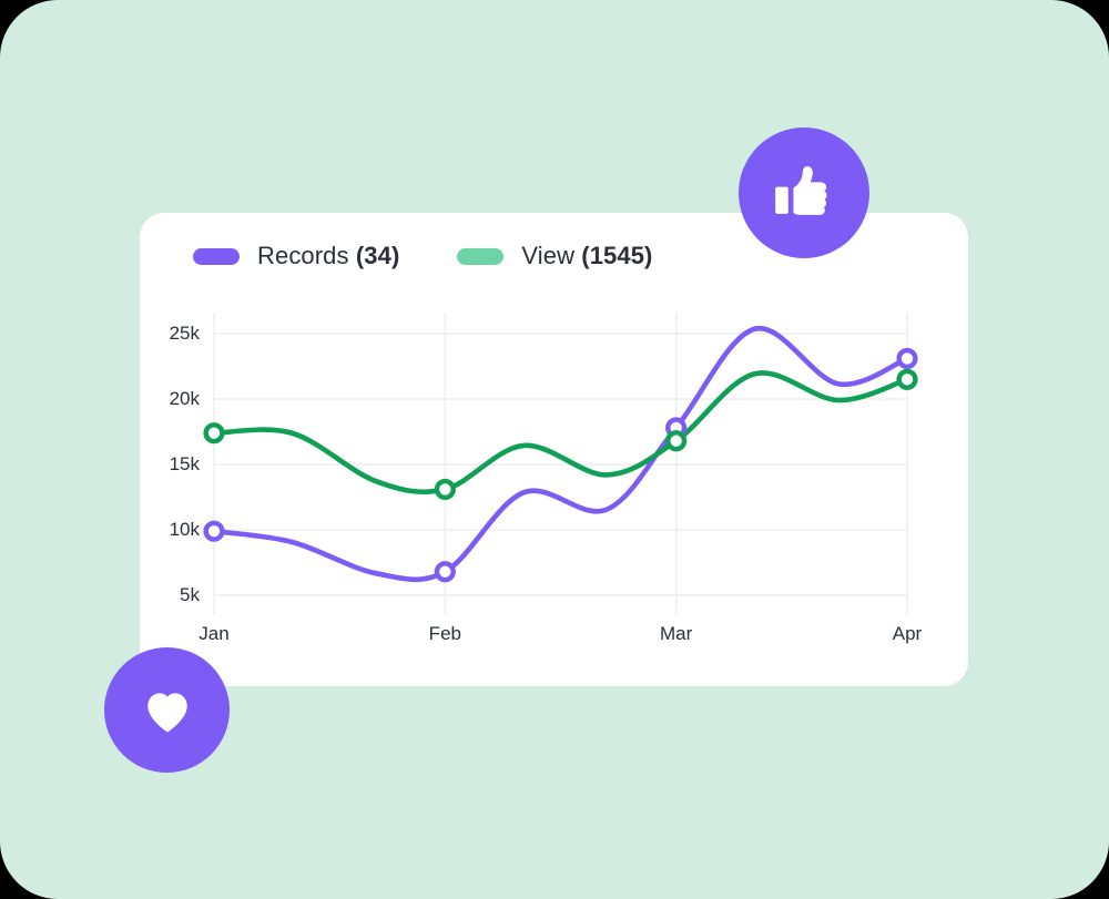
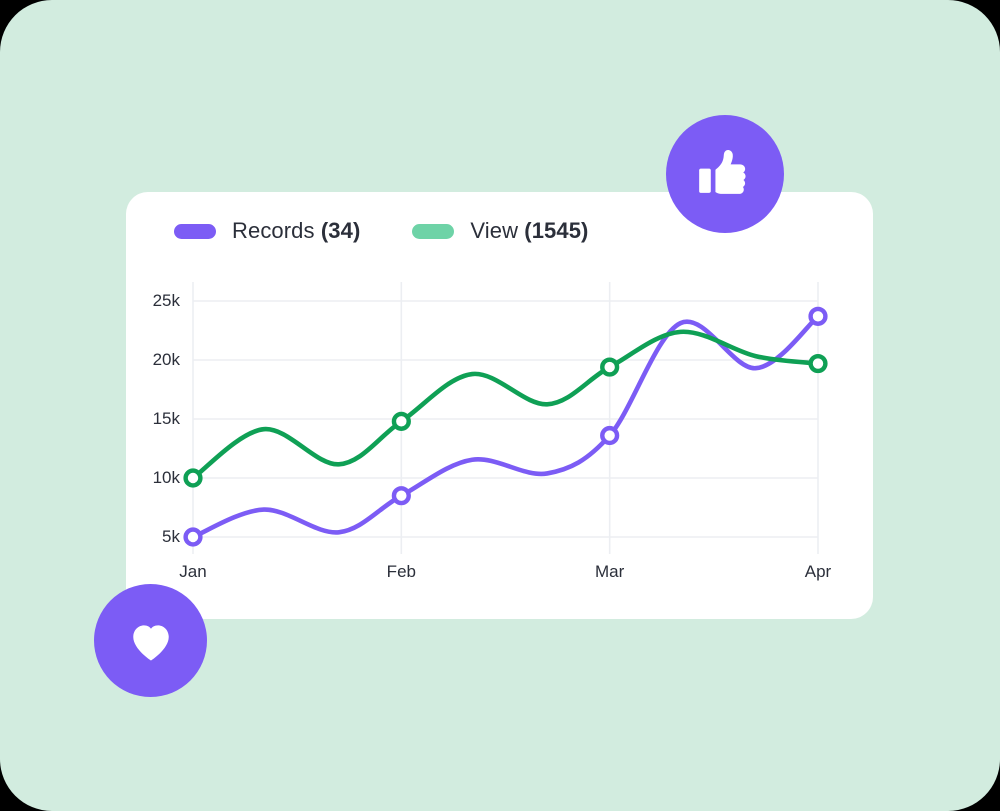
Records/Jan: 9.9k -> 5.0k
View/Jan: 17.4k -> 10.0k
Records/Feb: 6.8k -> 8.5k
View/Feb: 13.1k -> 14.8k
Records/Mar: 17.8k -> 13.6k
View/Mar: 16.8k -> 19.4k
Records/Apr: 23.1k -> 23.7k
View/Apr: 21.5k -> 19.7k
